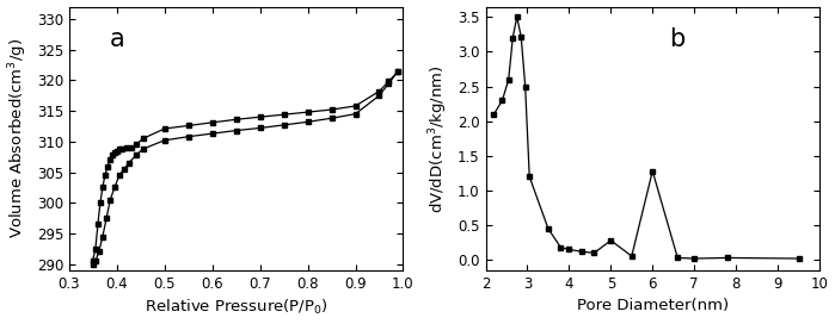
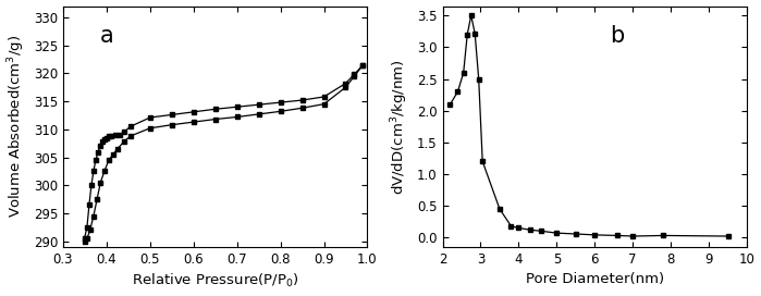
5: 0.28 -> 0.07
6: 1.28 -> 0.04
